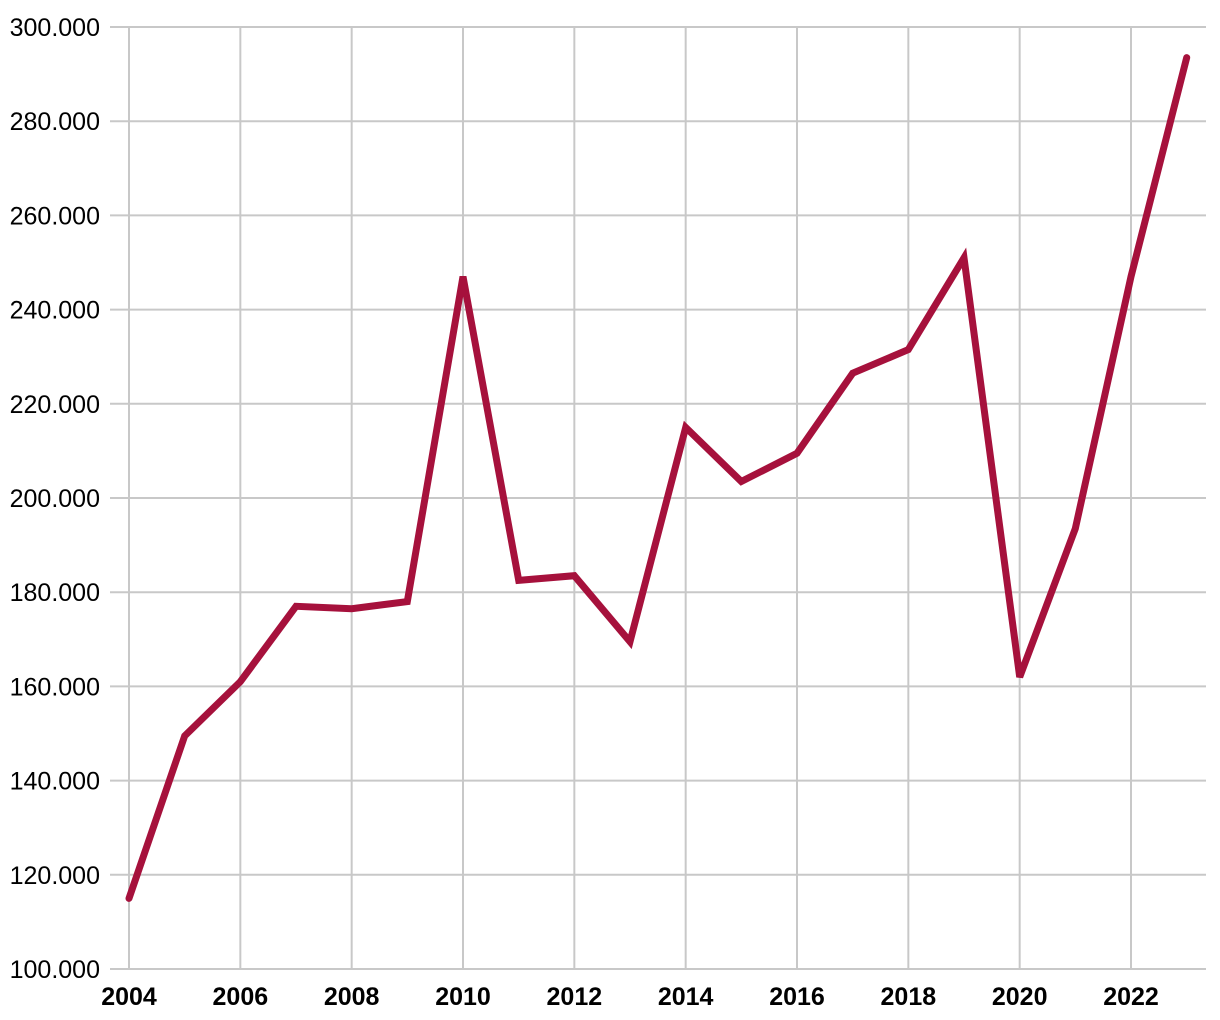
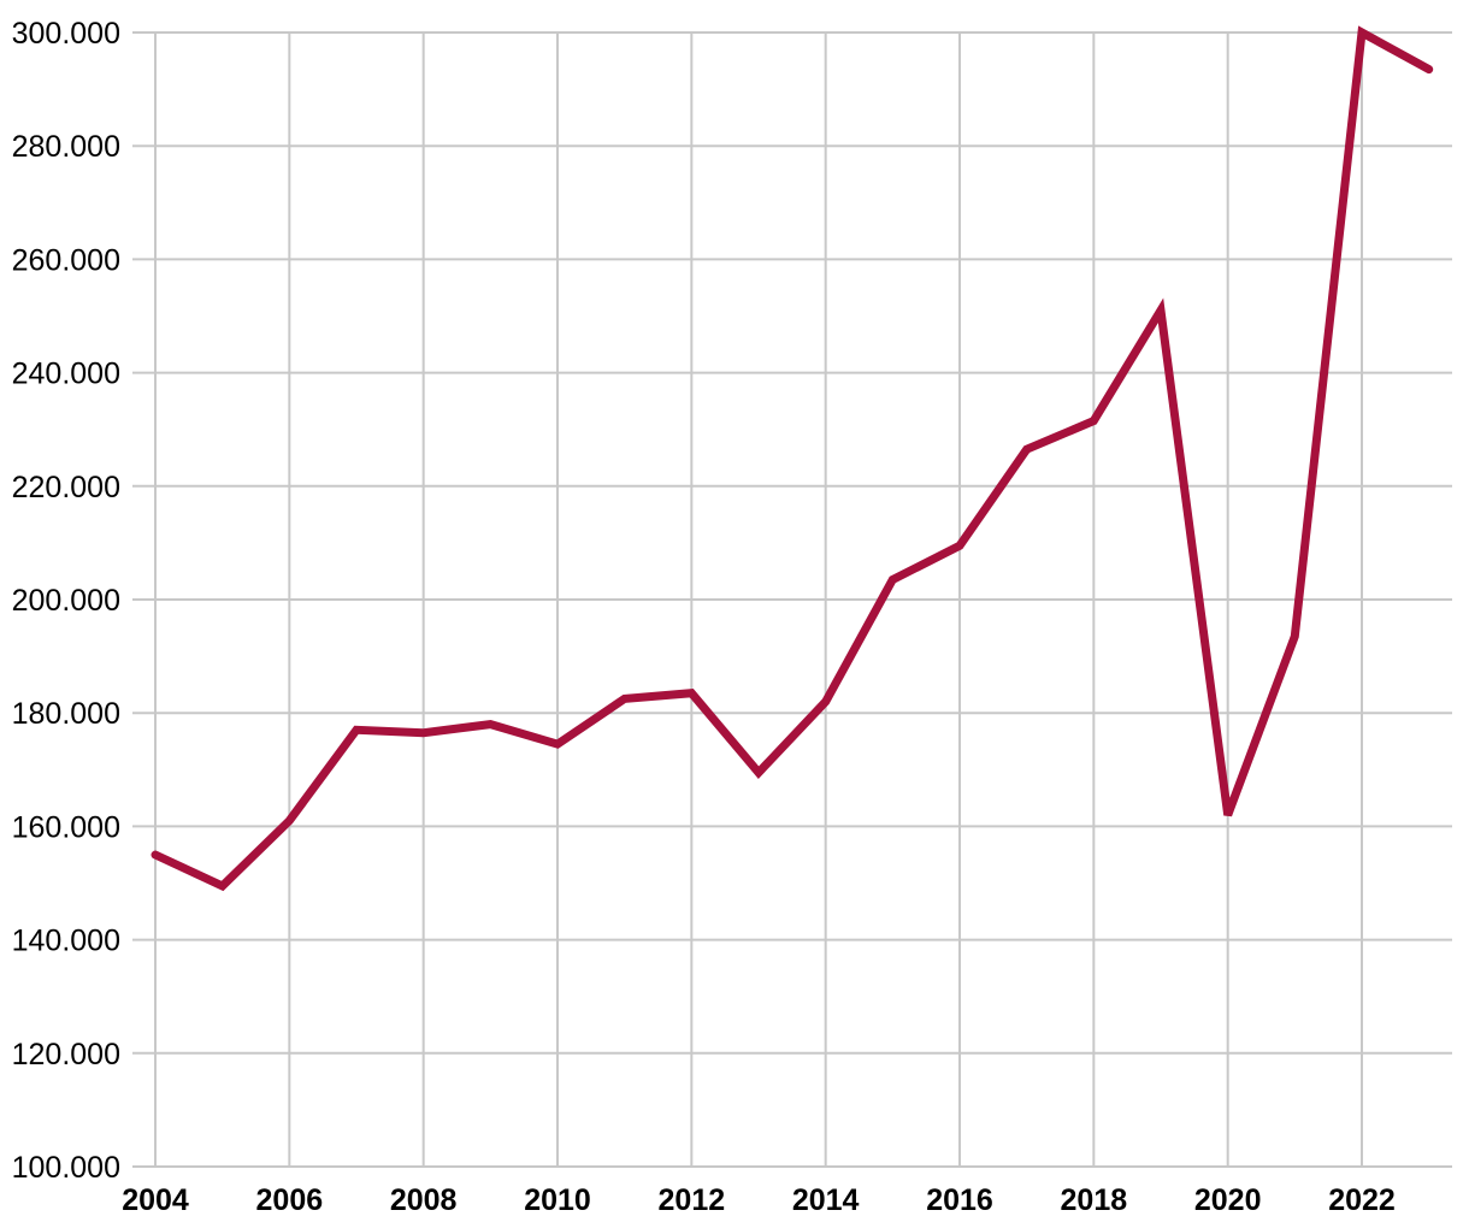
2004: 115000 -> 155000
2010: 247000 -> 174000
2014: 215000 -> 182000
2022: 247000 -> 300000
